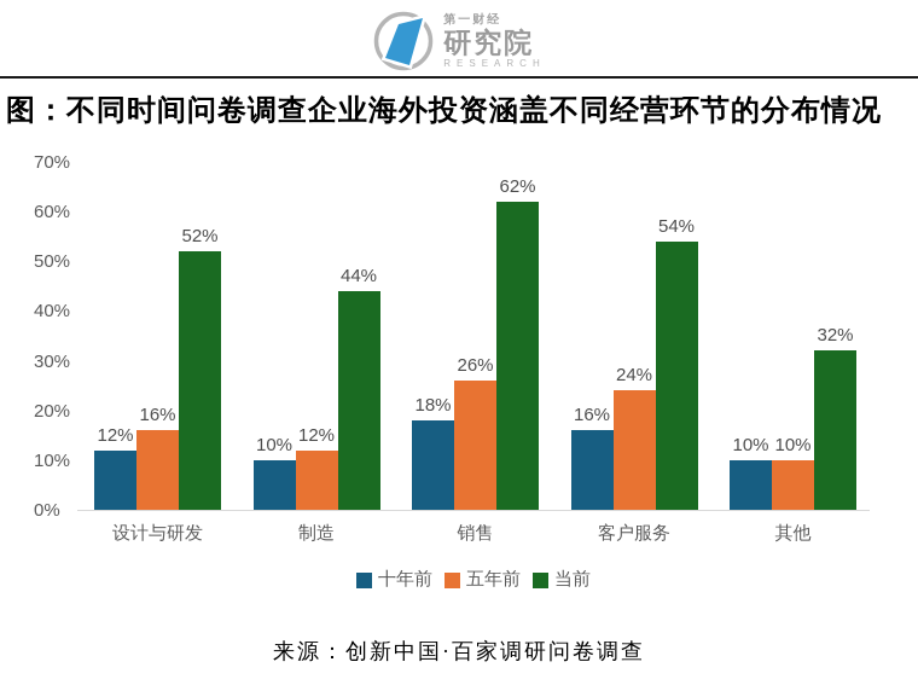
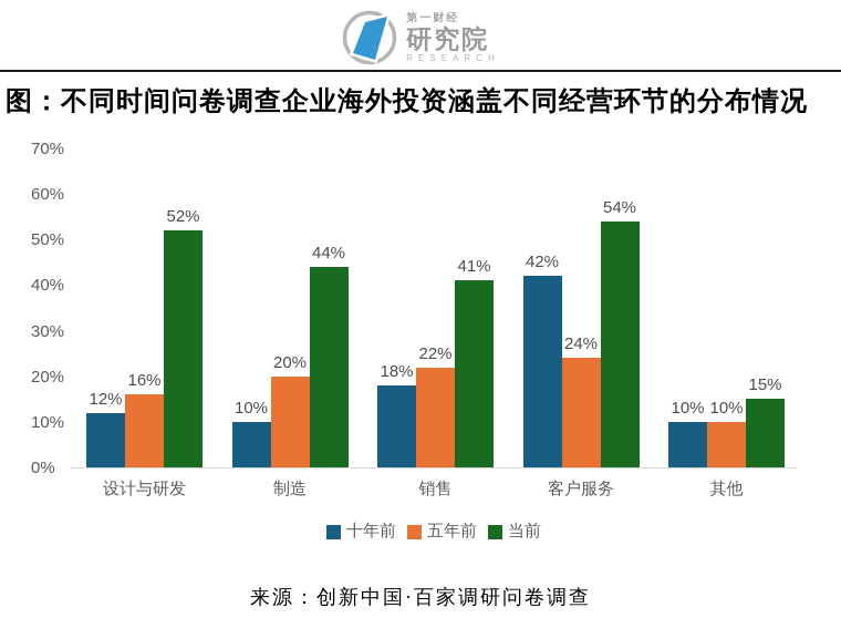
五年前/制造: 12% -> 20%
五年前/销售: 26% -> 22%
当前/销售: 62% -> 41%
十年前/客户服务: 16% -> 42%
当前/其他: 32% -> 15%
